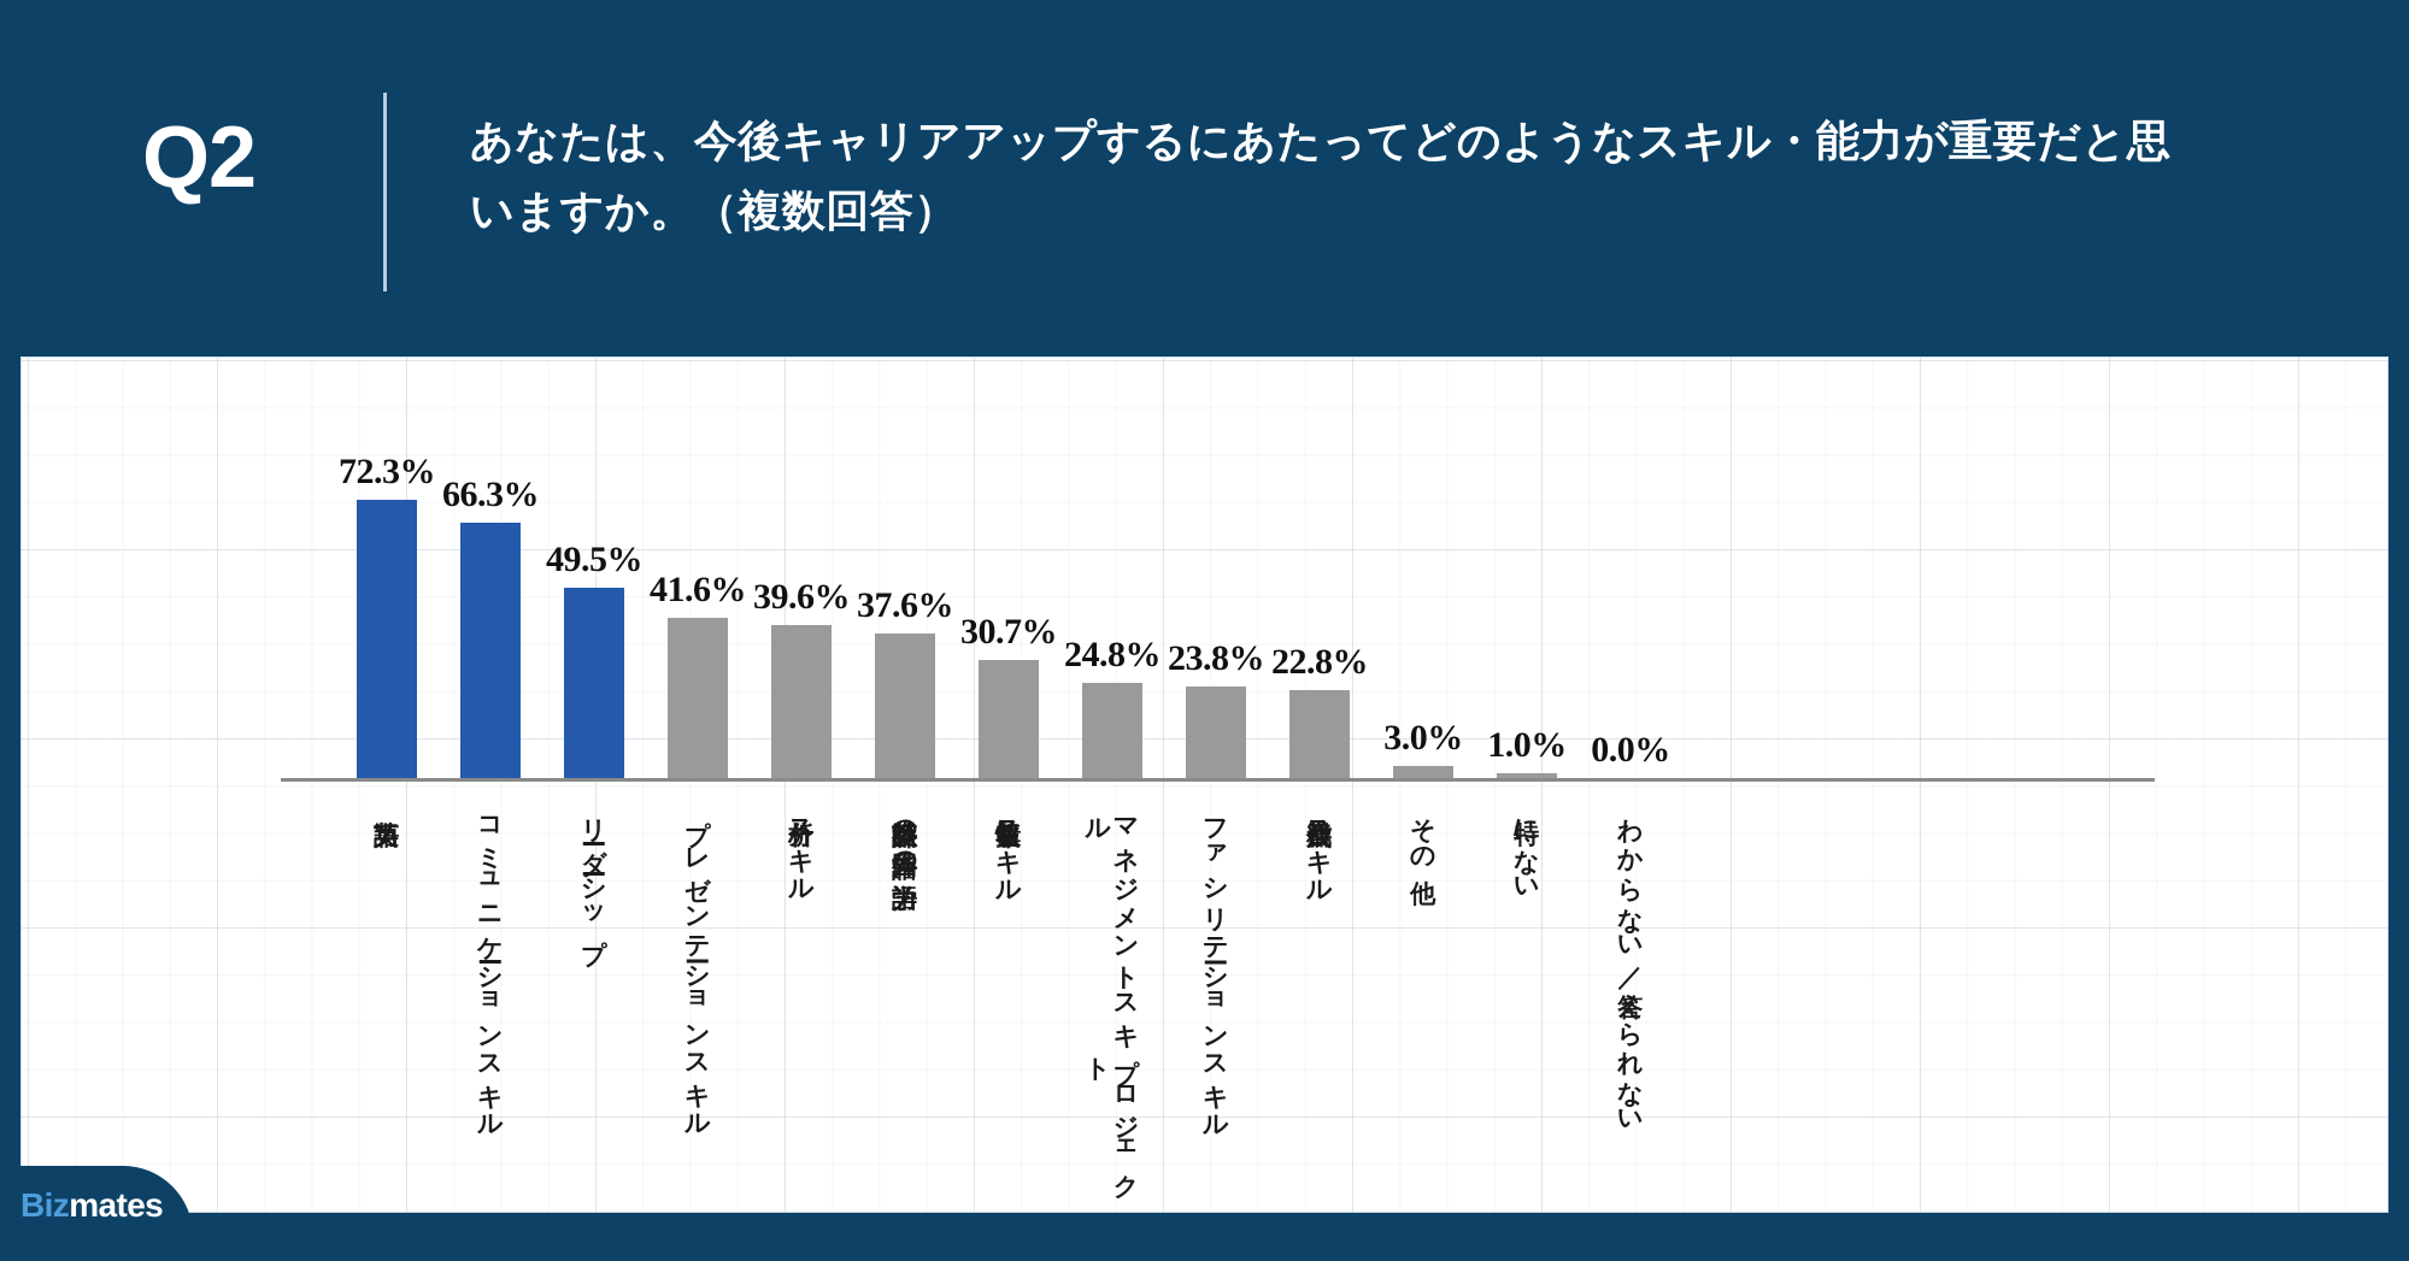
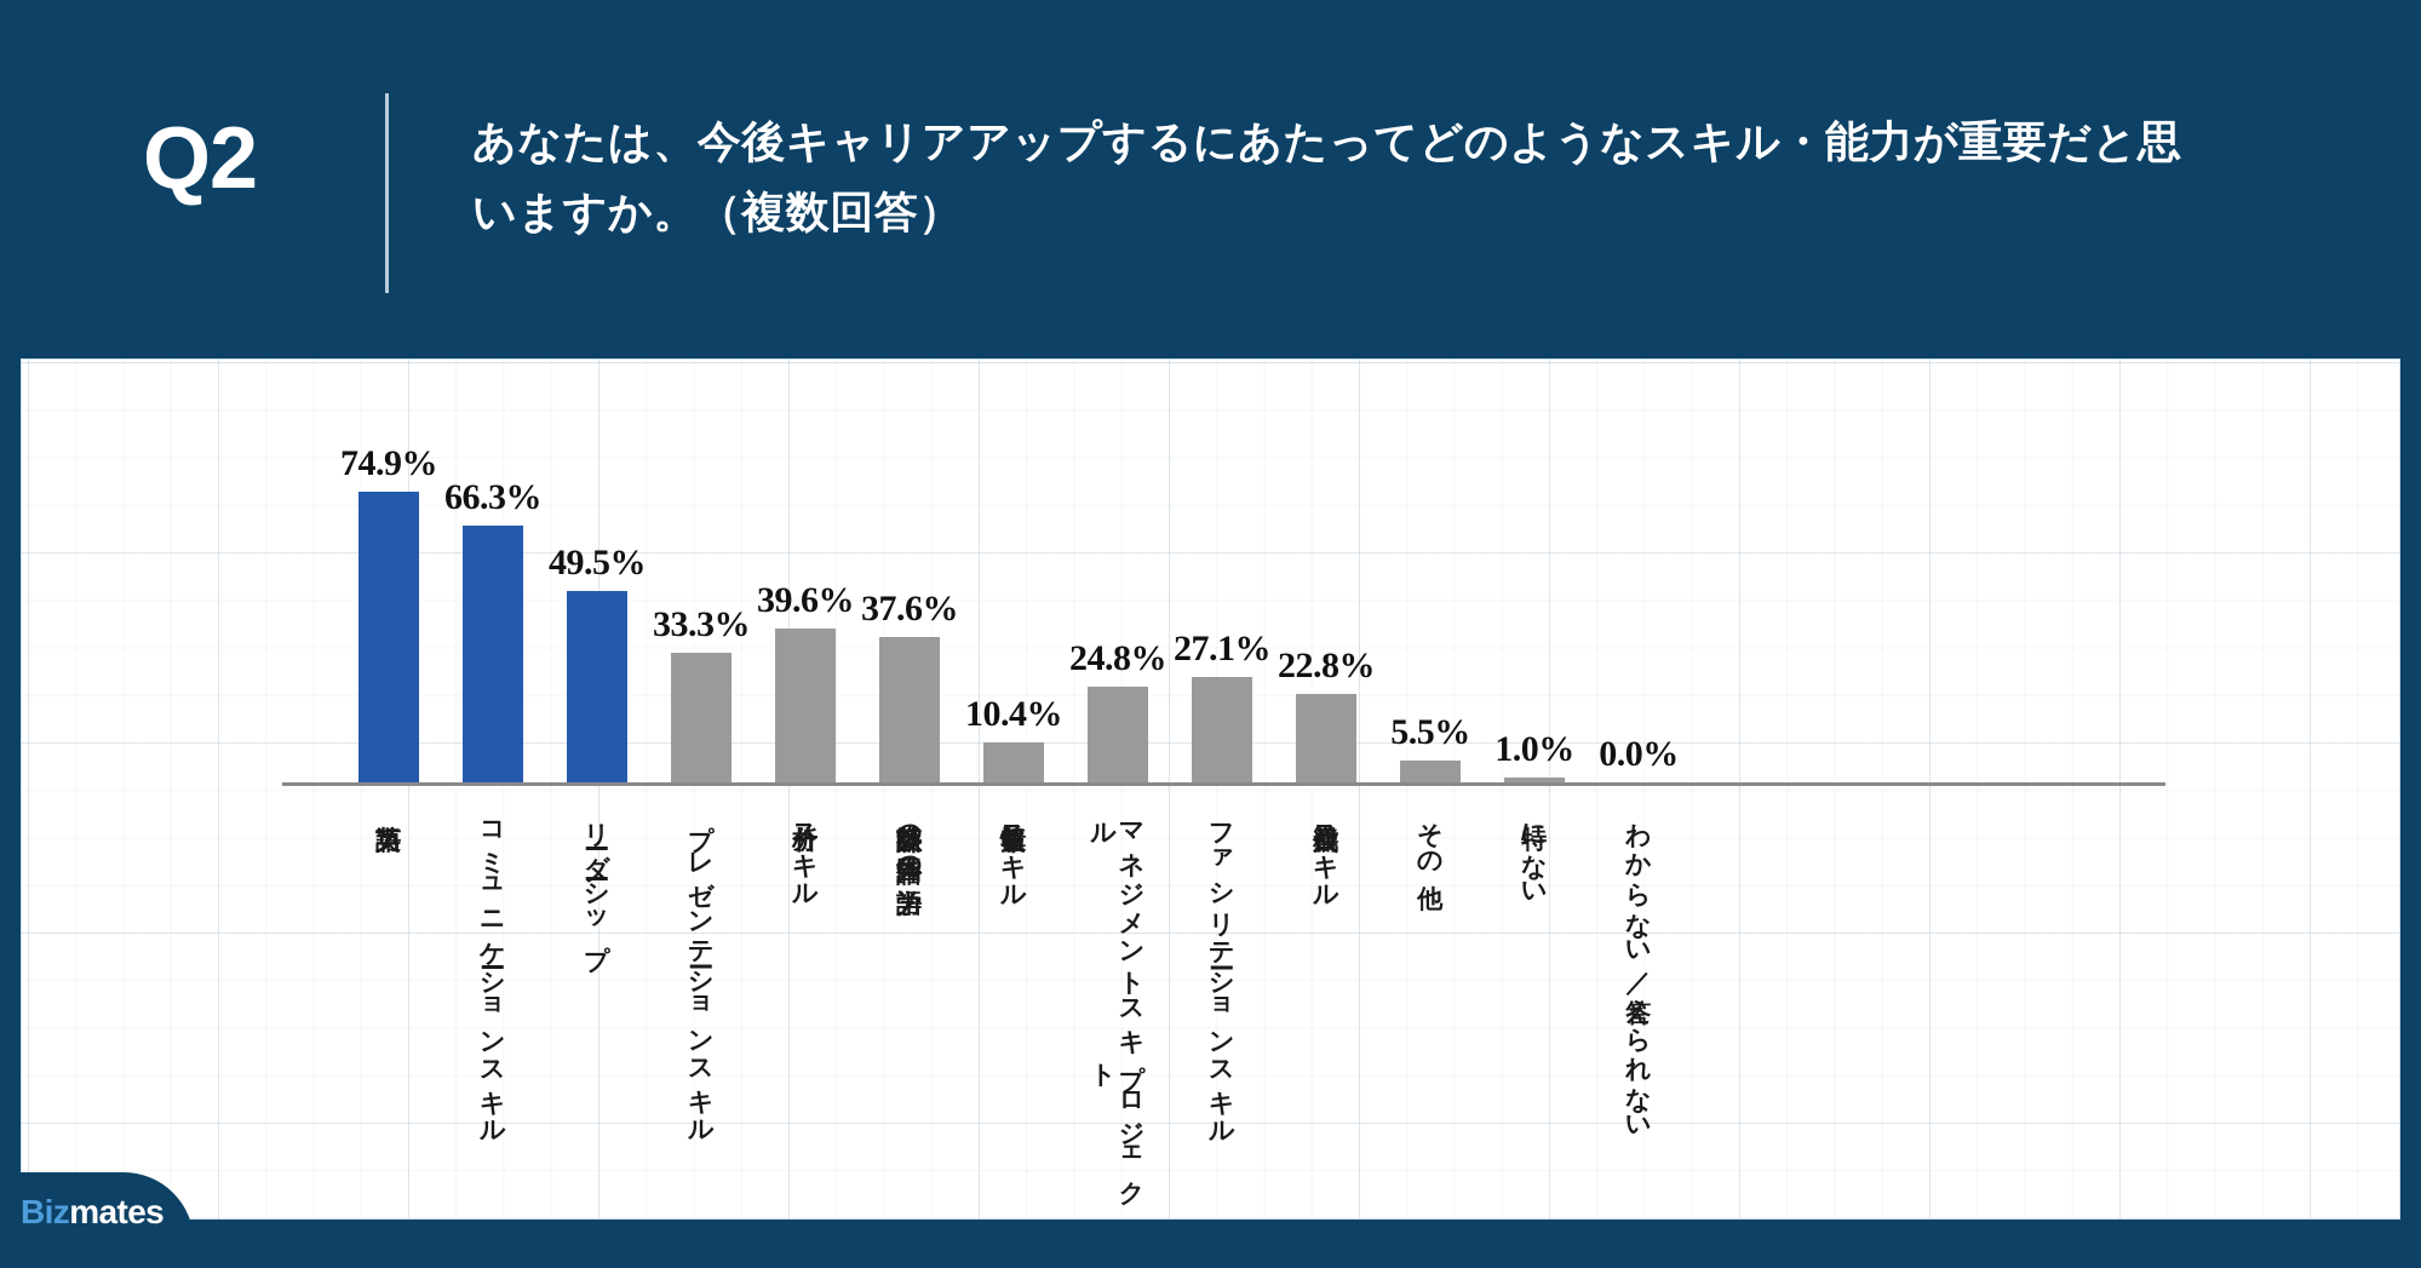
英語力: 72.3% -> 74.9%
プレゼンテーションスキル: 41.6% -> 33.3%
情報収集スキル: 30.7% -> 10.4%
ファシリテーションスキル: 23.8% -> 27.1%
その他: 3.0% -> 5.5%
